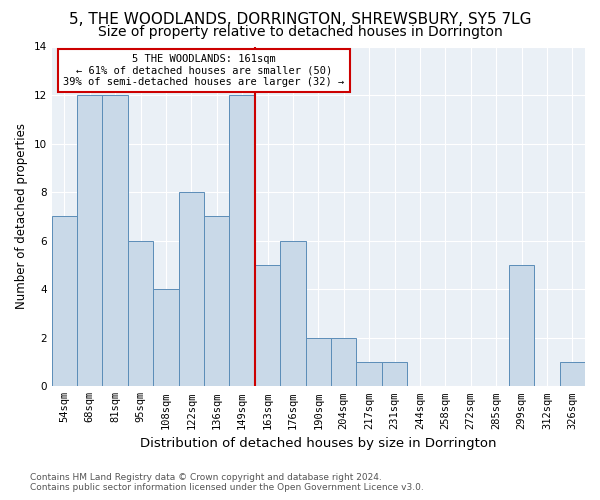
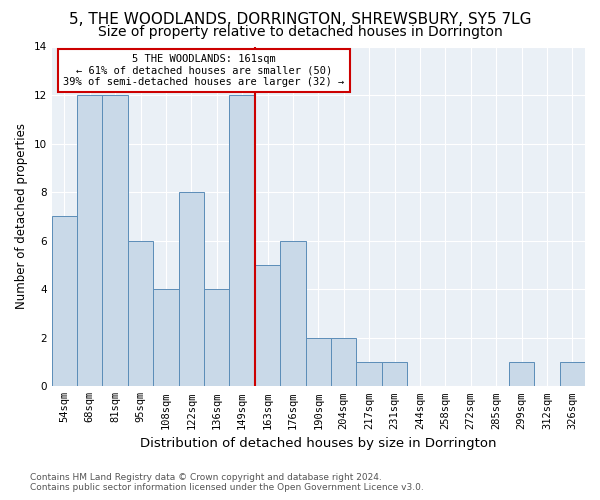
136sqm: 7 -> 4
299sqm: 5 -> 1
